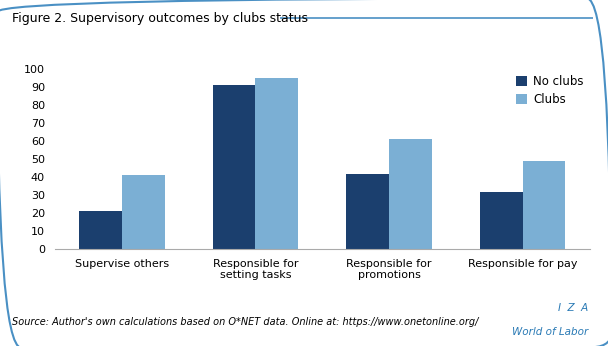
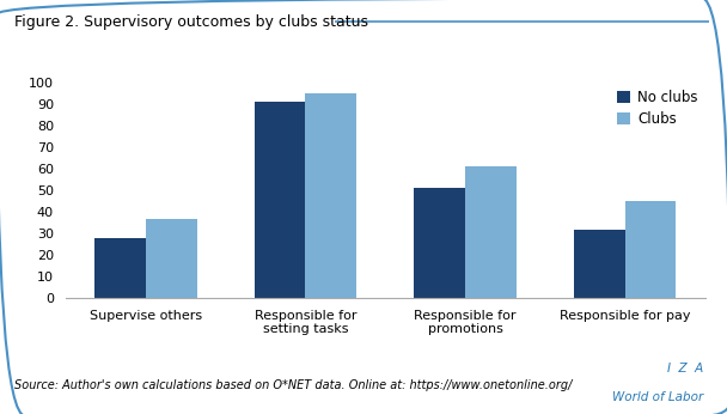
No clubs/Supervise others: 21 -> 28
Clubs/Supervise others: 41 -> 37
No clubs/Responsible for promotions: 42 -> 51
Clubs/Responsible for pay: 49 -> 45
